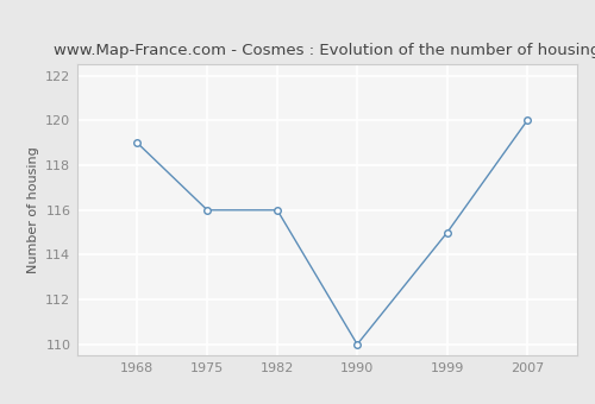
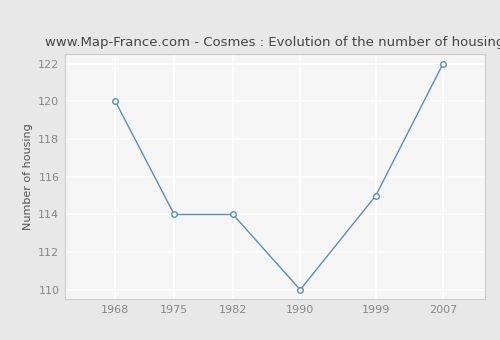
1968: 119 -> 120
1975: 116 -> 114
1982: 116 -> 114
2007: 120 -> 122
